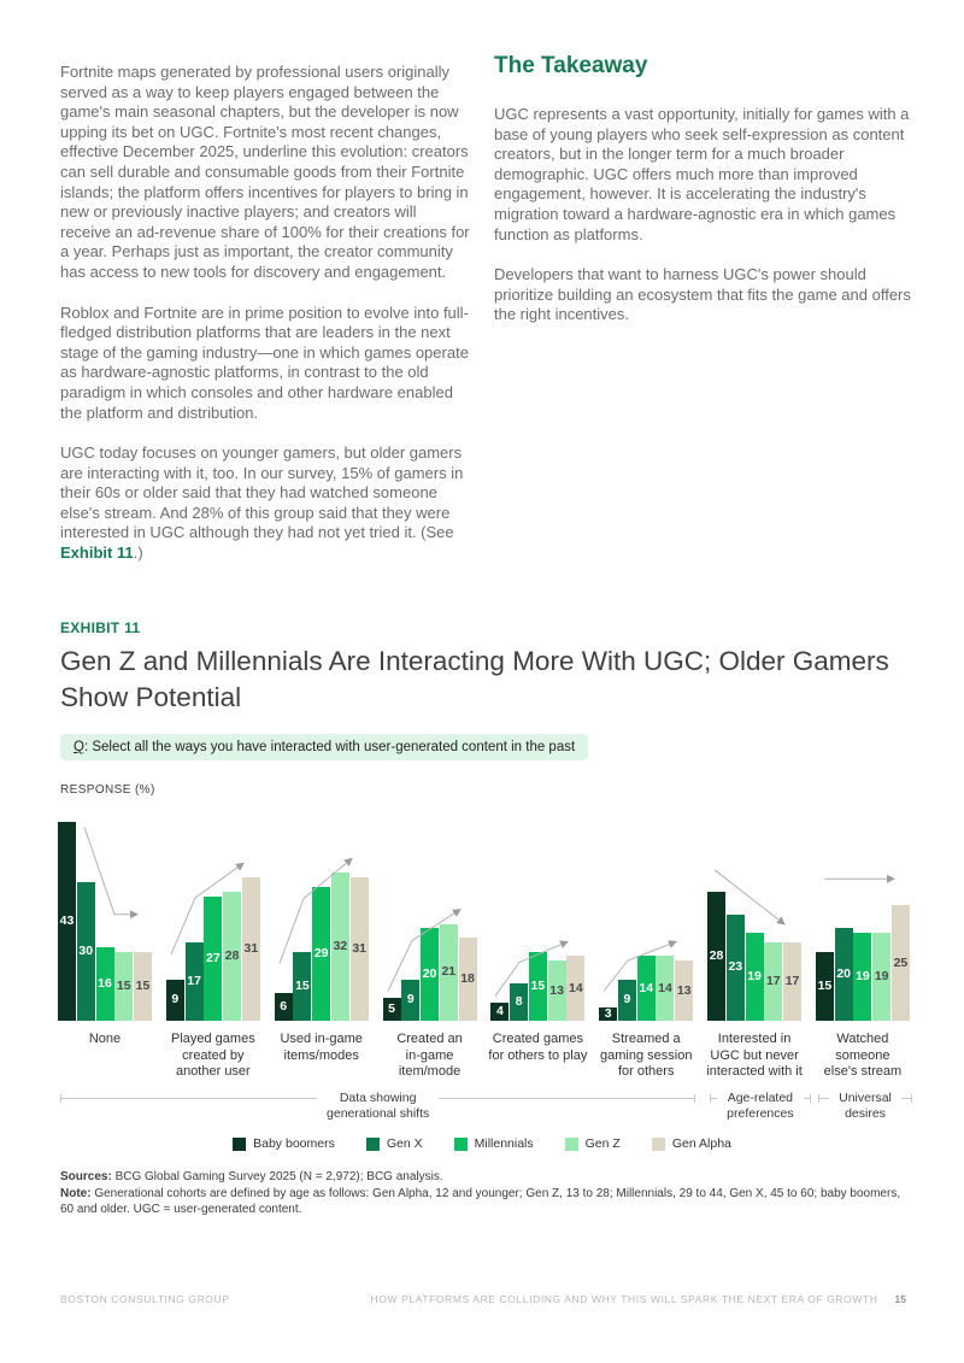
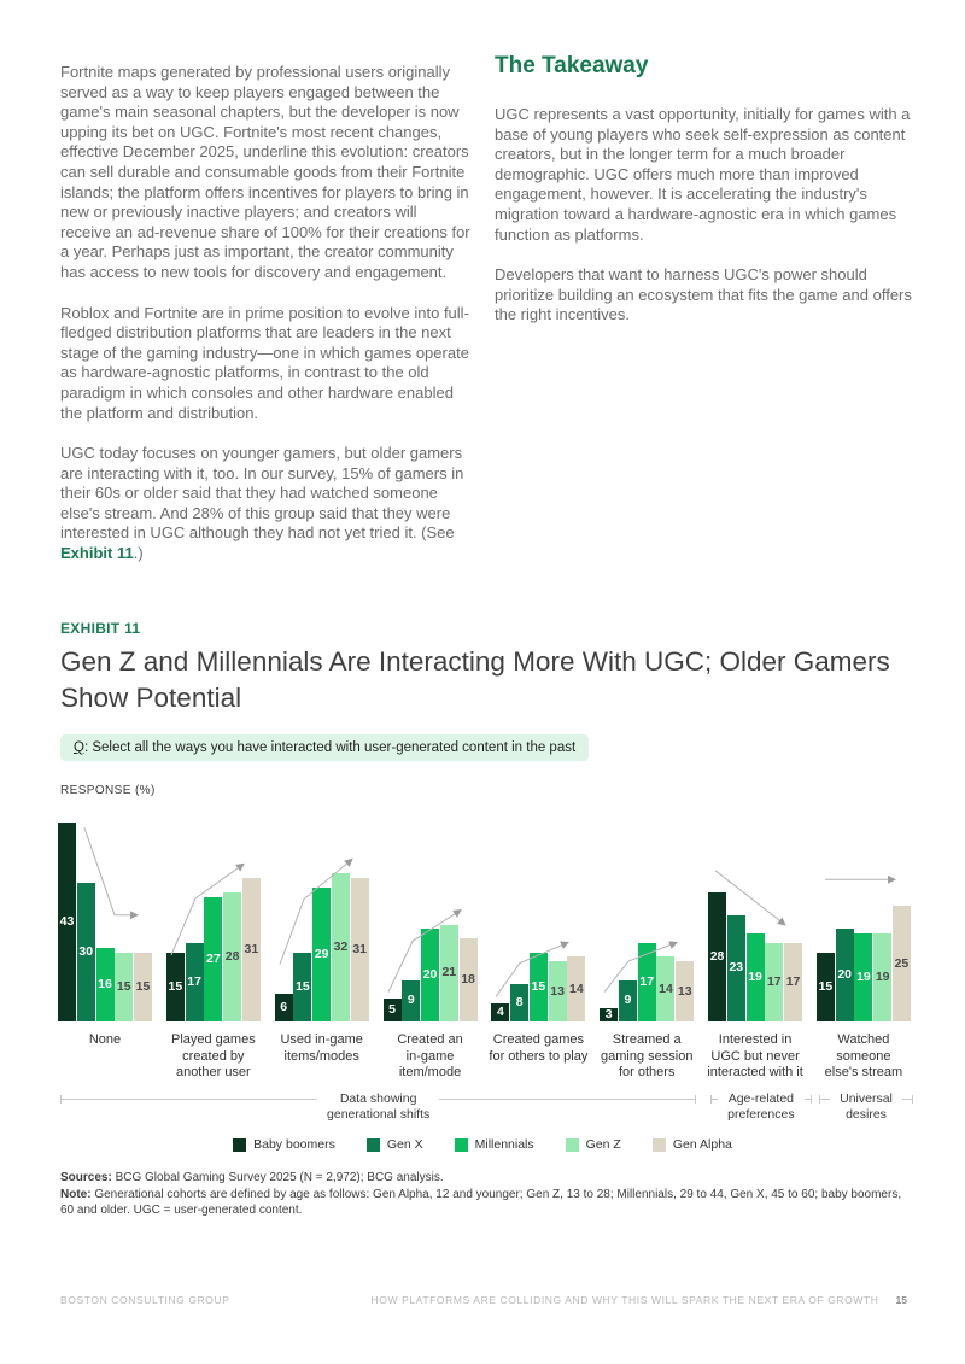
Baby boomers/Played games created by another user: 9 -> 15
Millennials/Streamed a gaming session for others: 14 -> 17
